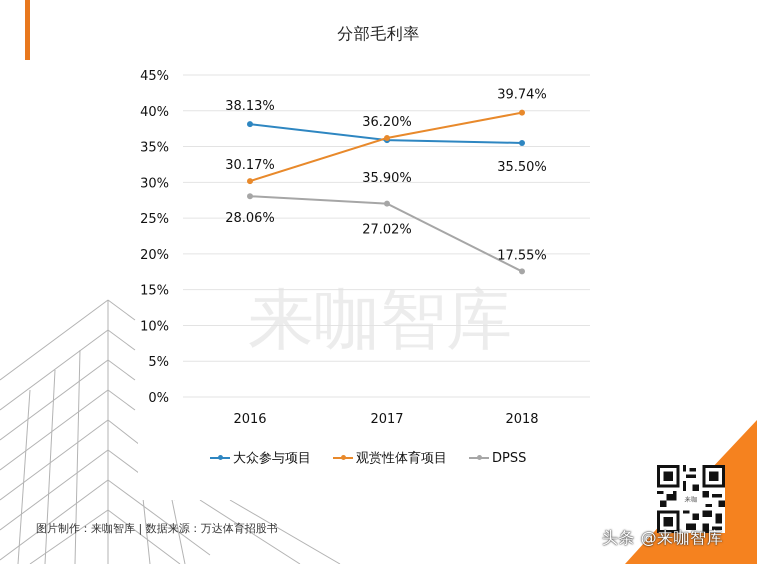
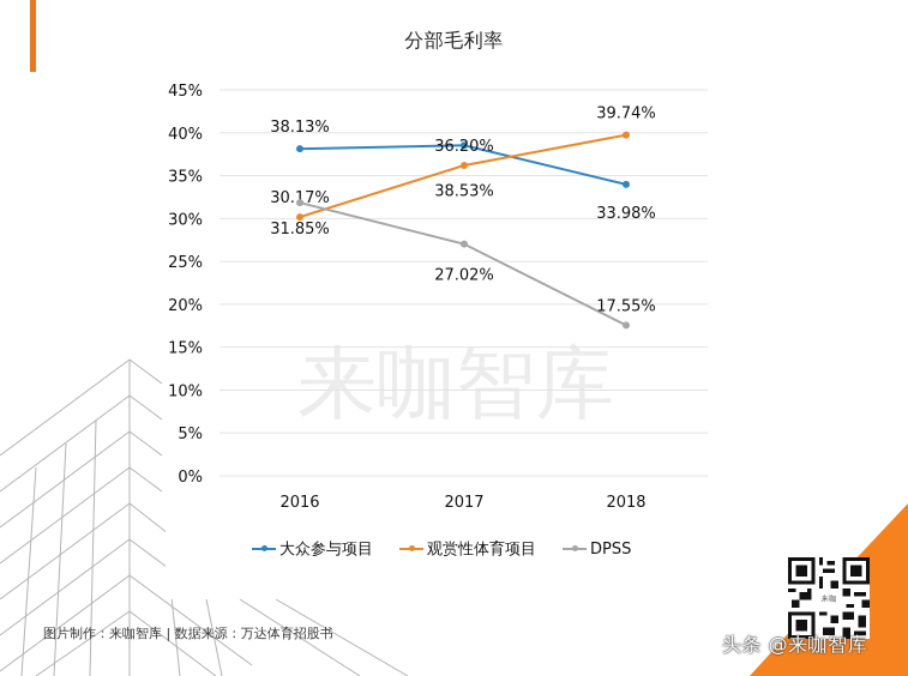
DPSS/2016: 28.06% -> 31.85%
大众参与项目/2017: 35.90% -> 38.53%
大众参与项目/2018: 35.50% -> 33.98%
